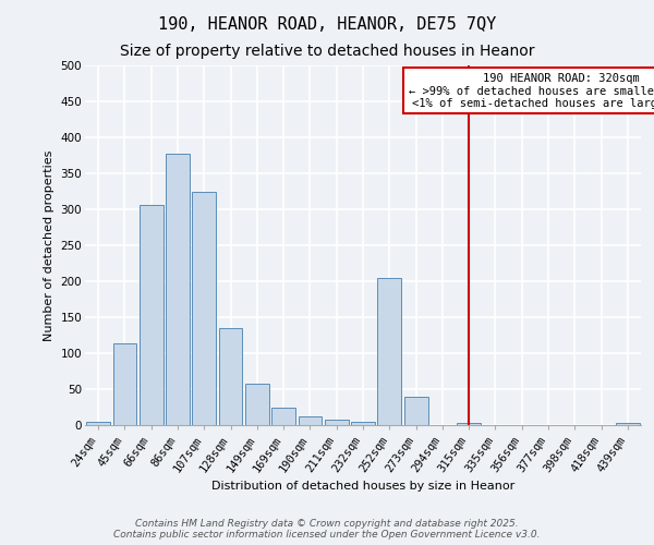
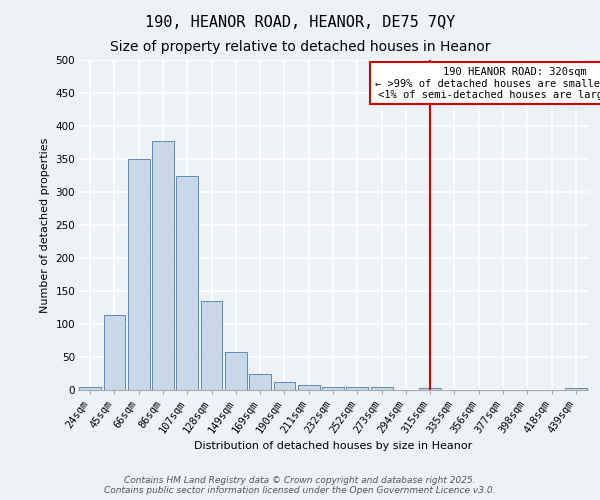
66sqm: 306 -> 350
252sqm: 204 -> 4
273sqm: 40 -> 5
